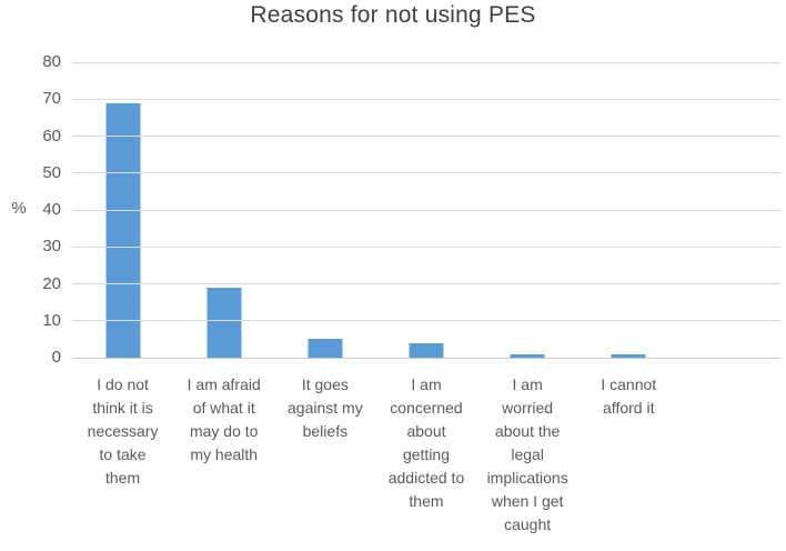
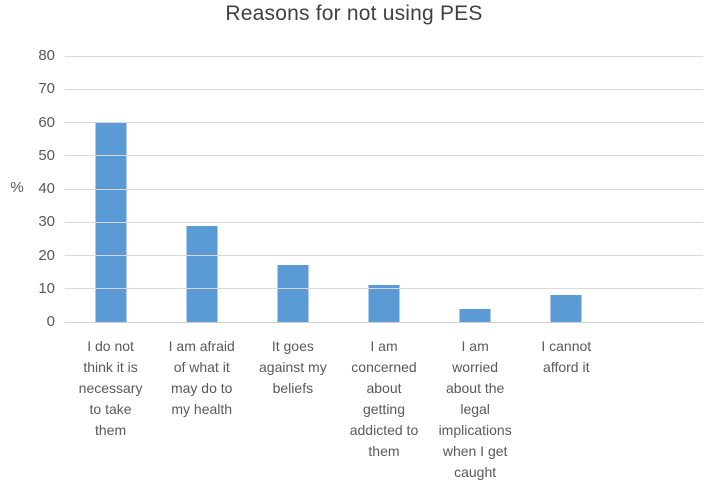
I do not think it is necessary to take them: 69 -> 60
I am afraid of what it may do to my health: 19 -> 29
It goes against my beliefs: 5 -> 17
I am concerned about getting addicted to them: 4 -> 11
I am worried about the legal implications when I get caught: 1 -> 4
I cannot afford it: 1 -> 8
